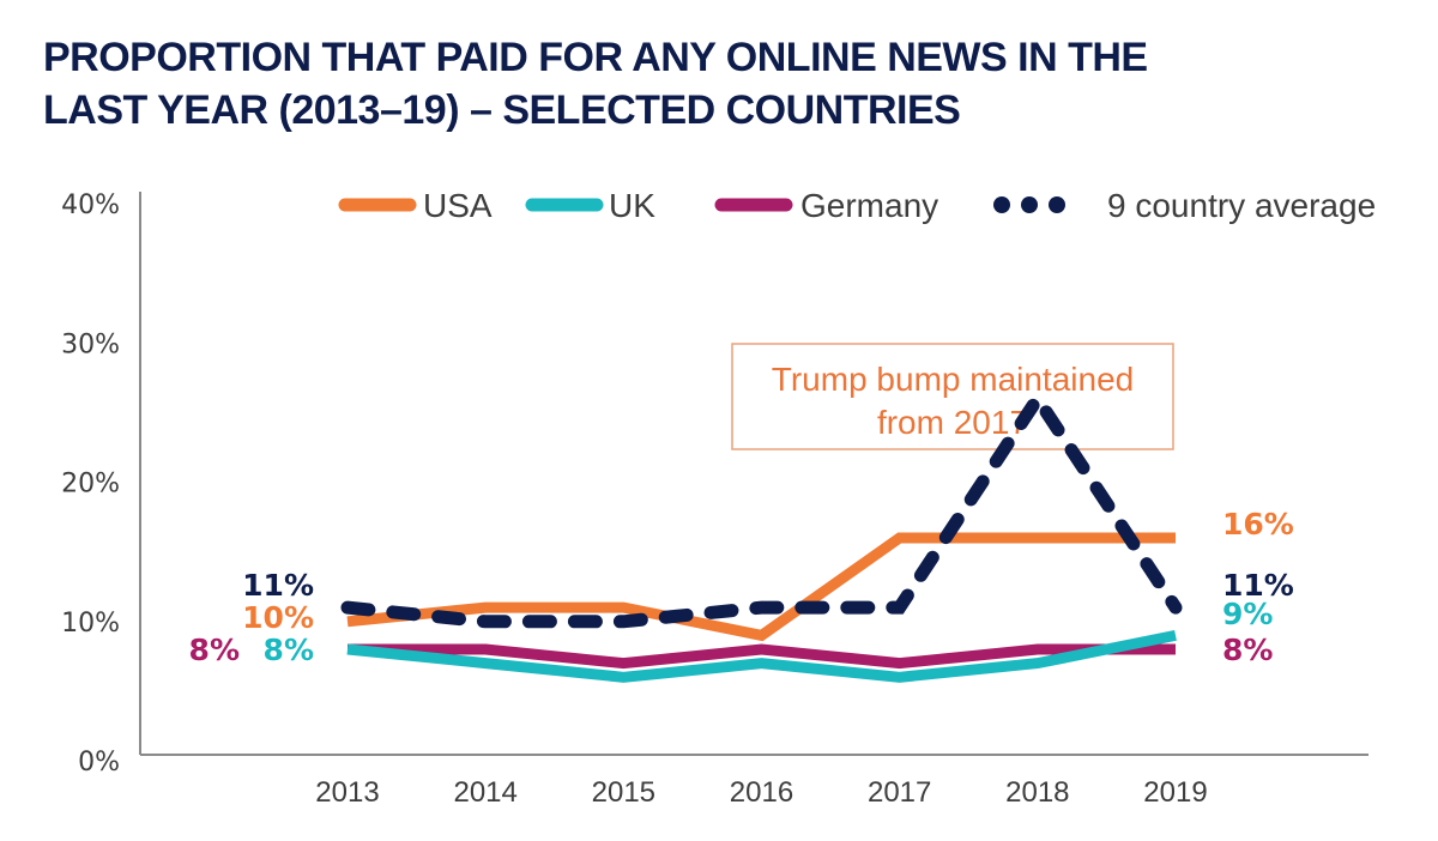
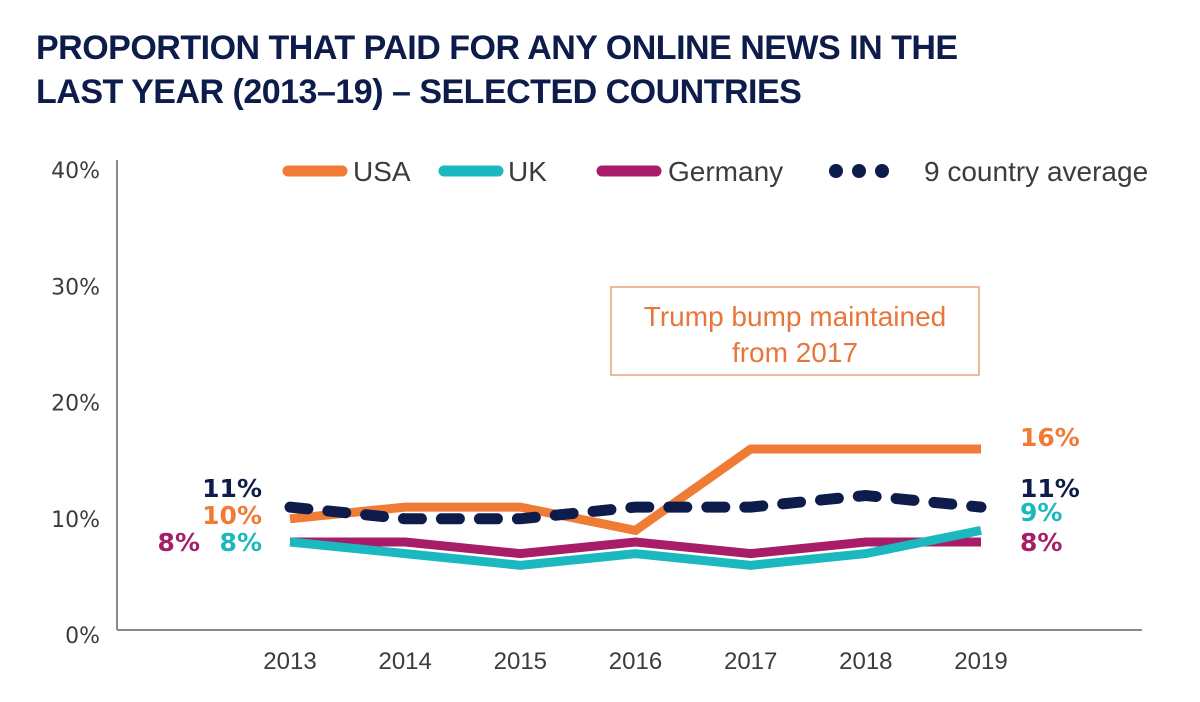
9 country average/2018: 26% -> 12%
